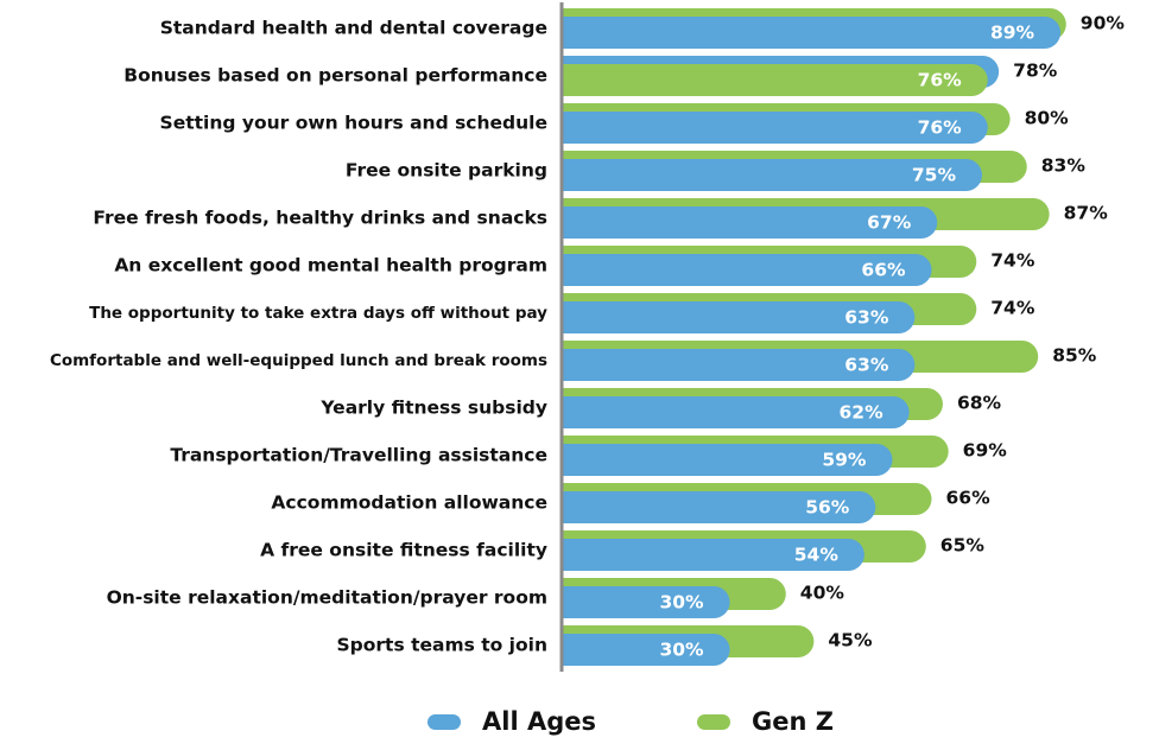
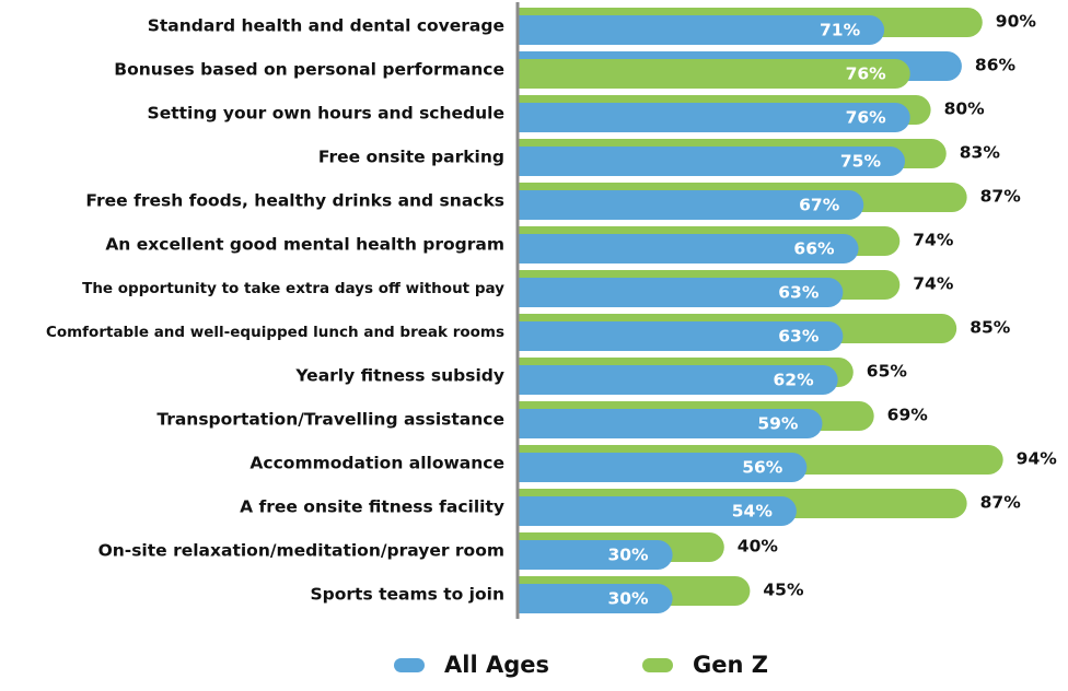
All Ages/Standard health and dental coverage: 89% -> 71%
All Ages/Bonuses based on personal performance: 78% -> 86%
Gen Z/Yearly fitness subsidy: 68% -> 65%
Gen Z/Accommodation allowance: 66% -> 94%
Gen Z/A free onsite fitness facility: 65% -> 87%
